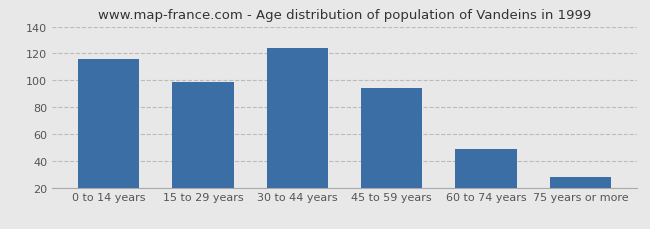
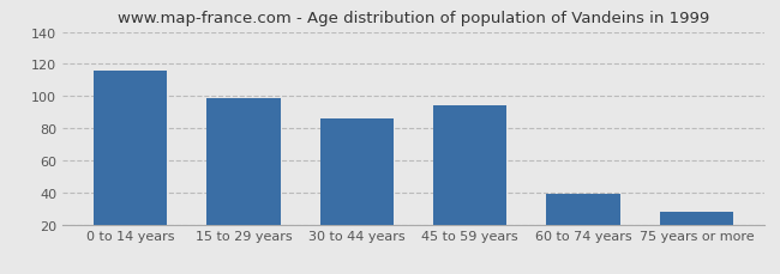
30 to 44 years: 124 -> 86
60 to 74 years: 49 -> 39
